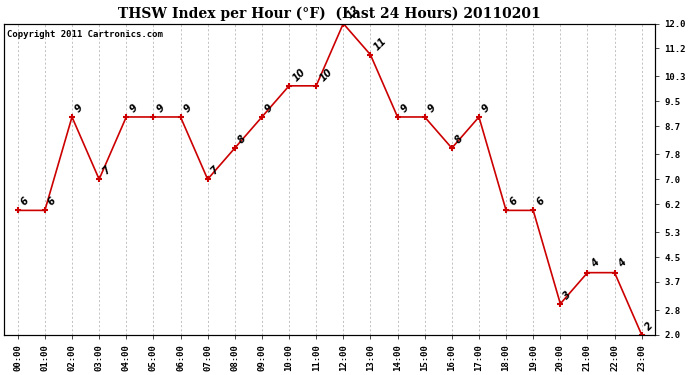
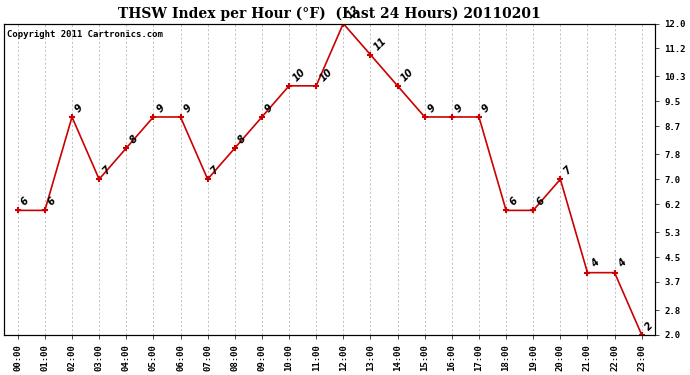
04:00: 9 -> 8
14:00: 9 -> 10
16:00: 8 -> 9
20:00: 3 -> 7
